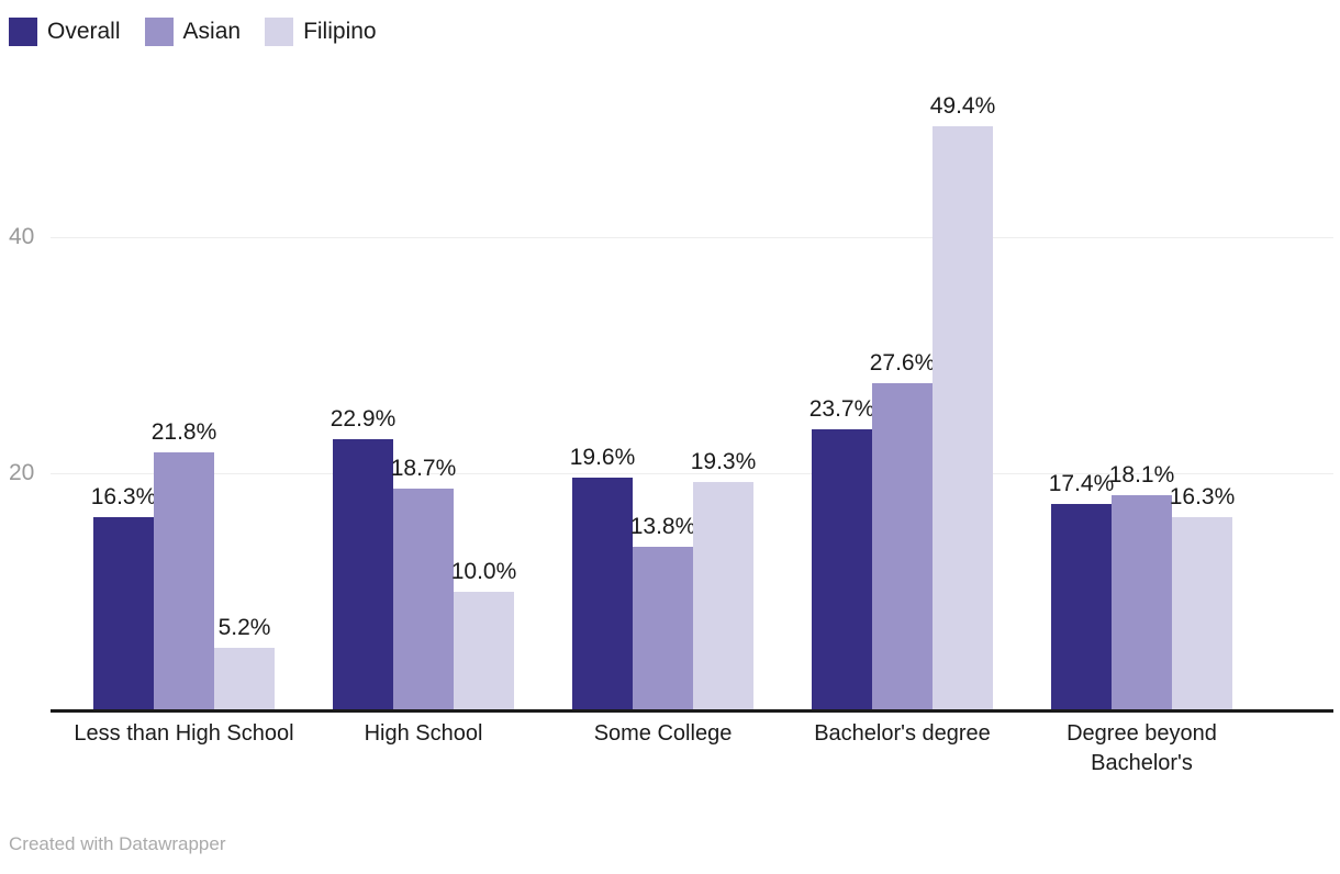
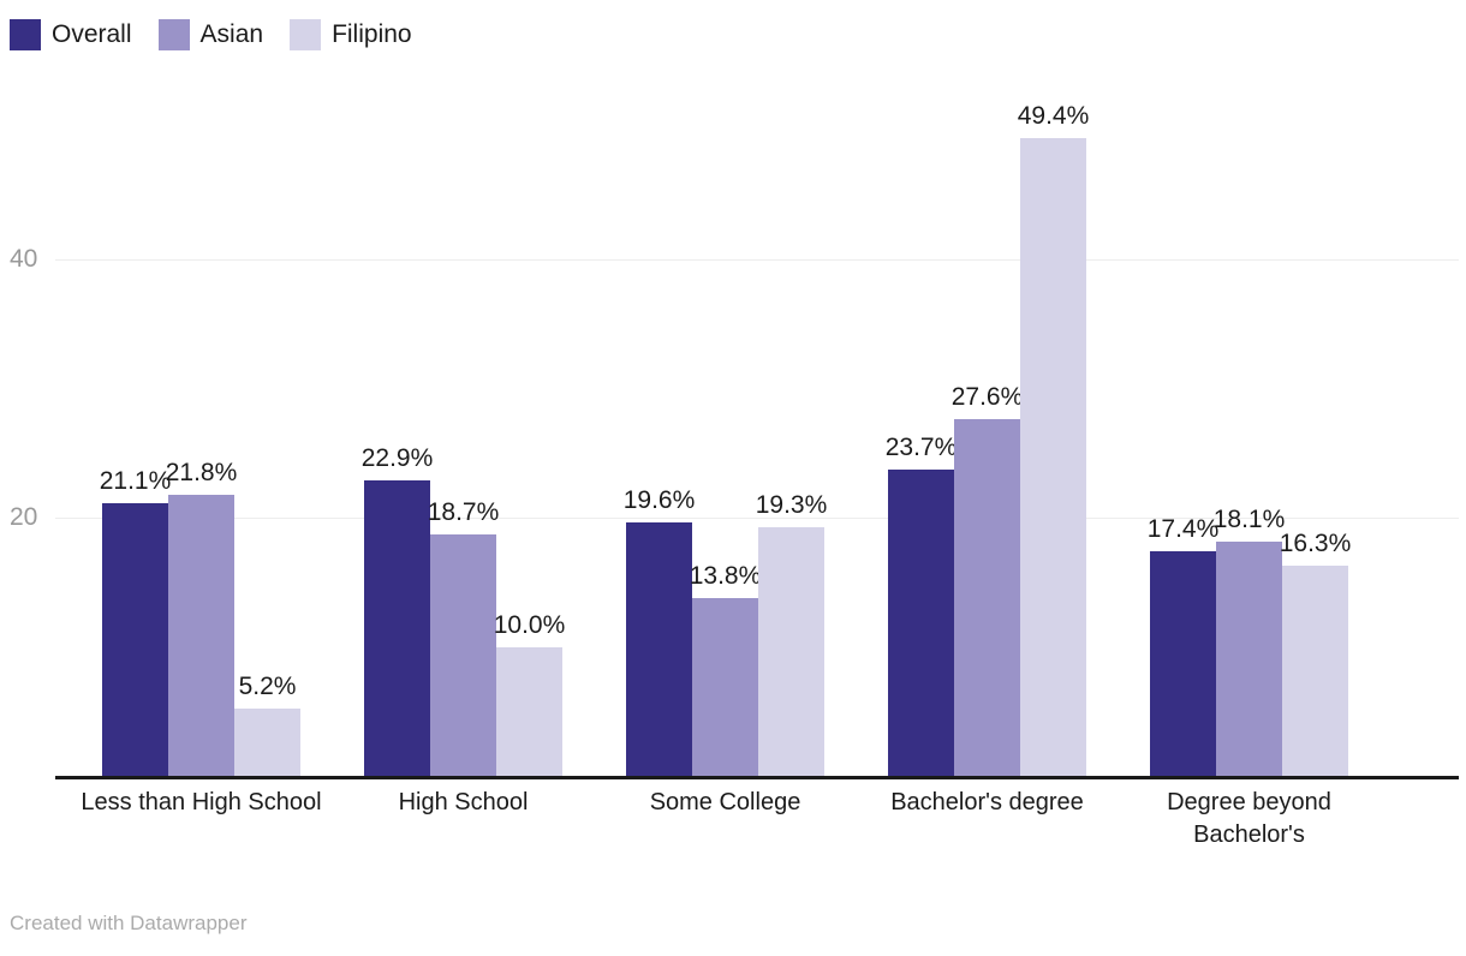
Overall/Less than High School: 16.3% -> 21.1%
